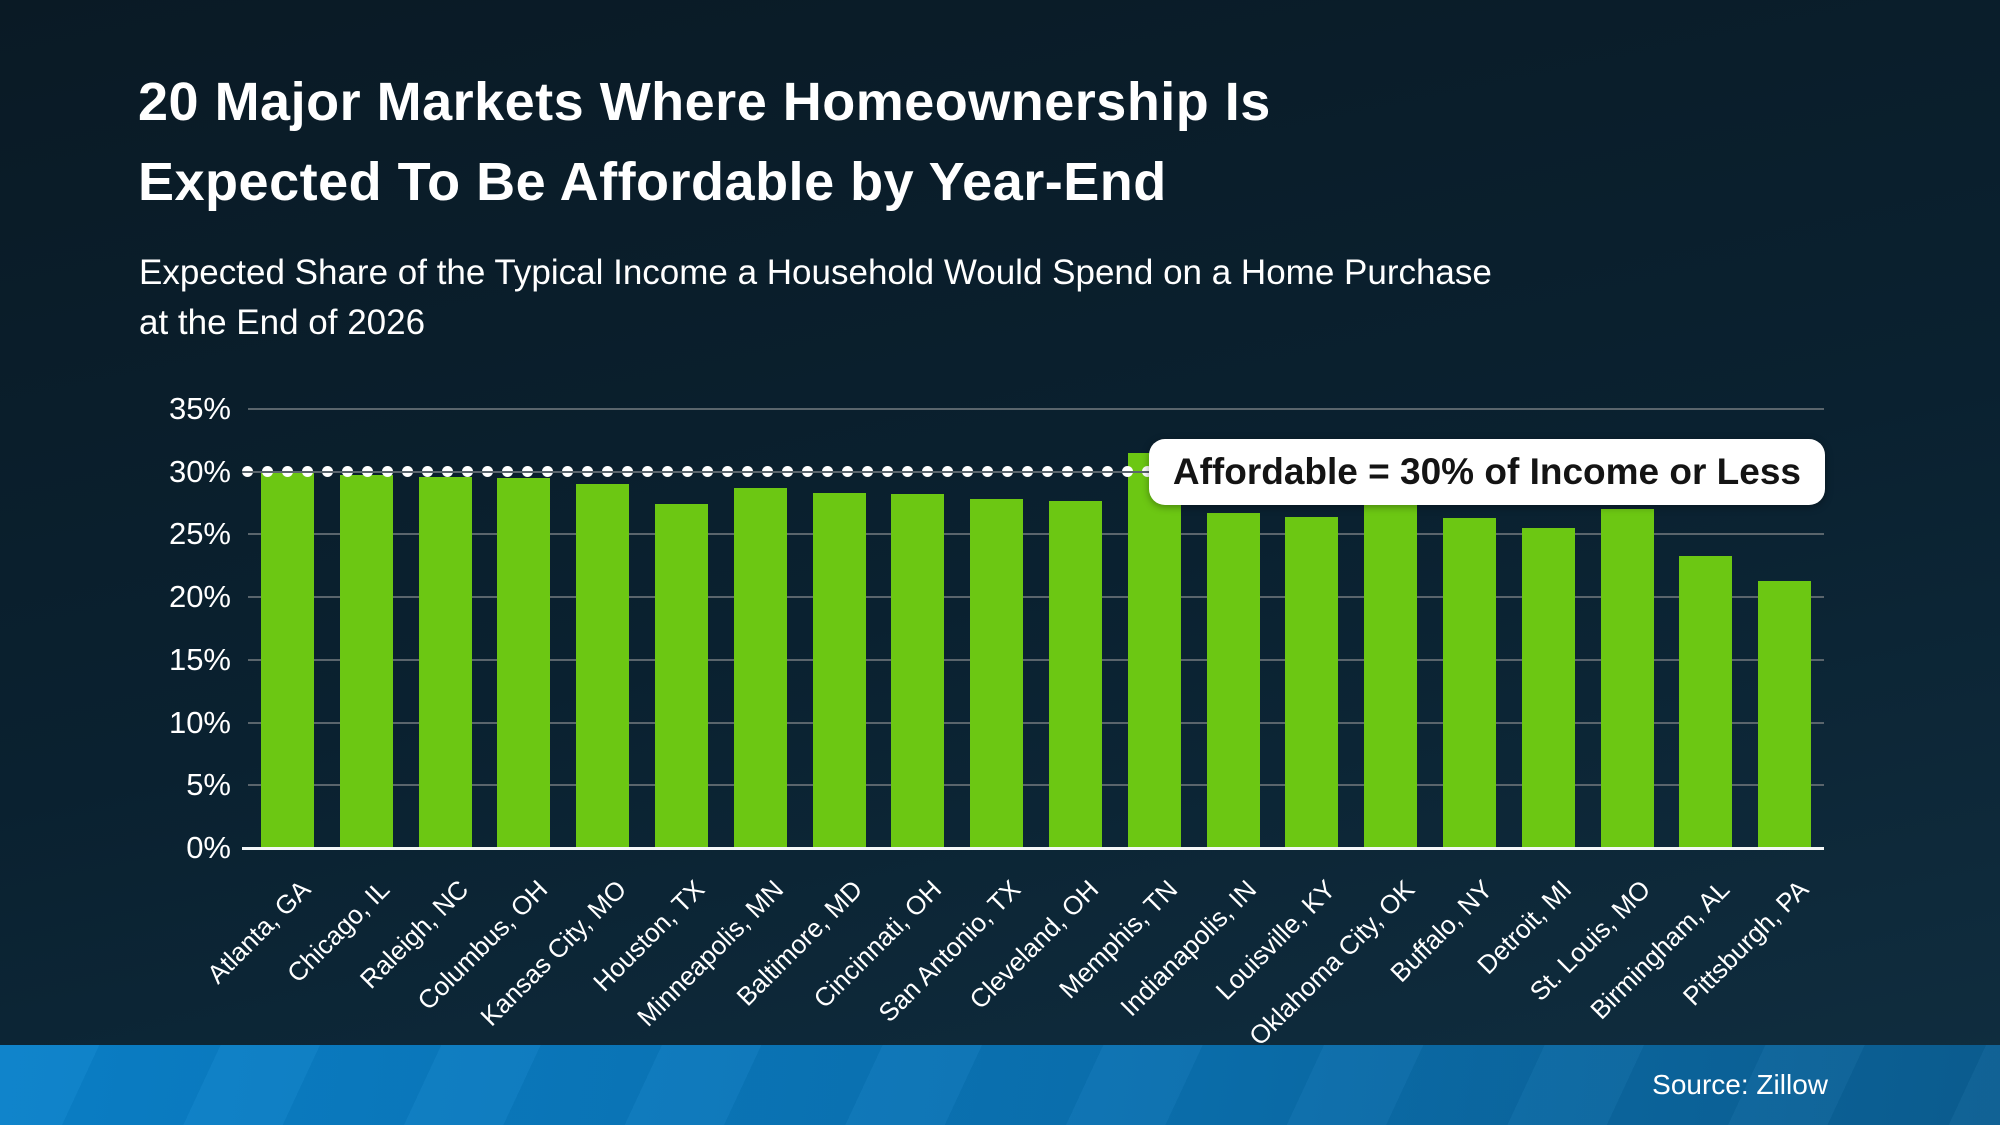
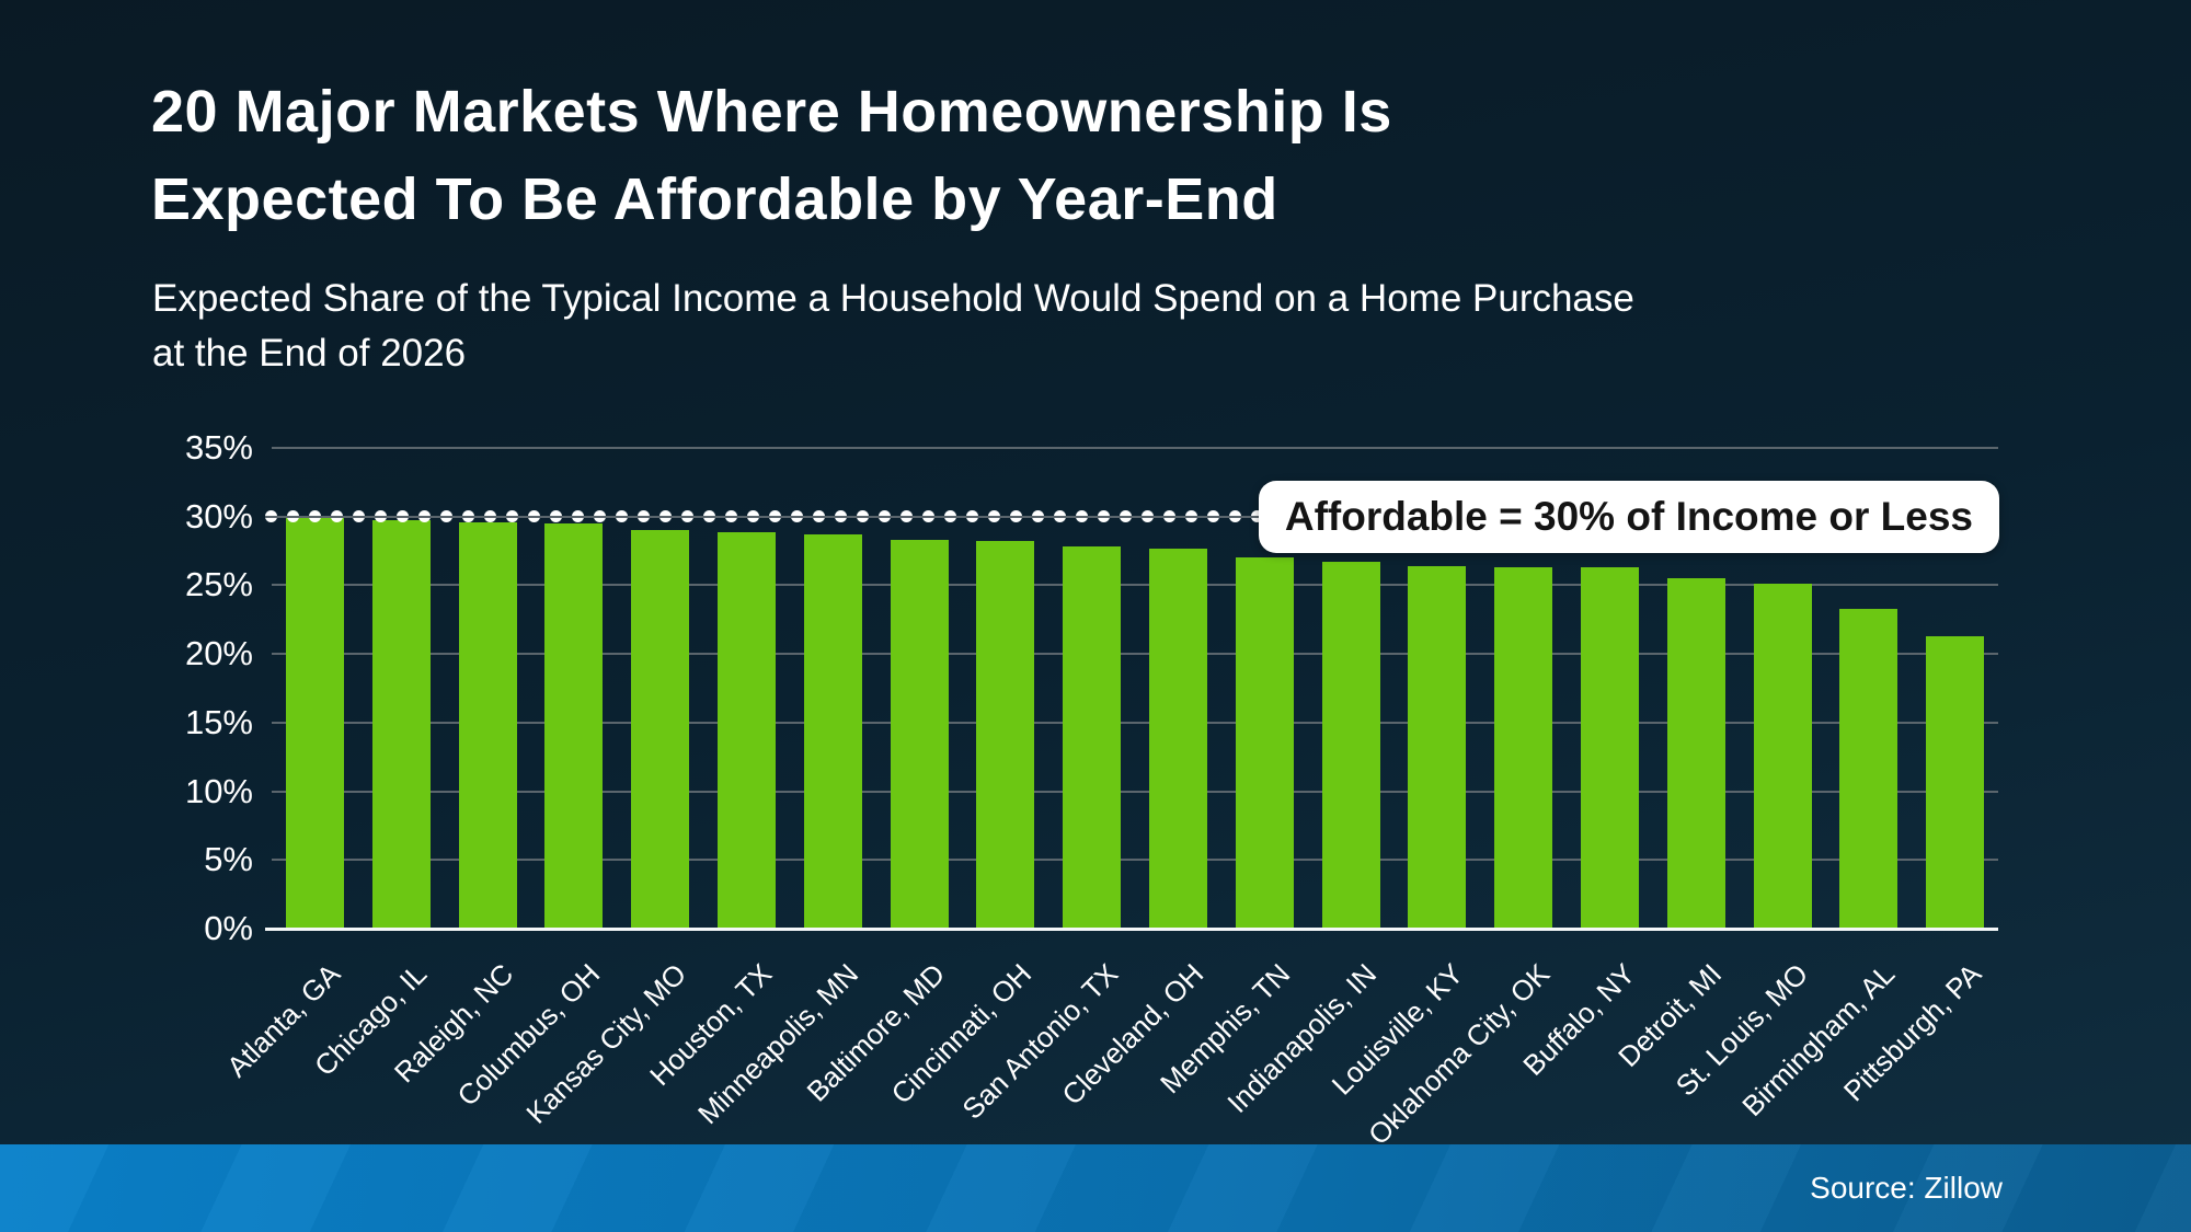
Houston, TX: 27.4% -> 28.9%
Memphis, TN: 31.5% -> 27.0%
Oklahoma City, OK: 27.8% -> 26.3%
St. Louis, MO: 27.0% -> 25.1%
